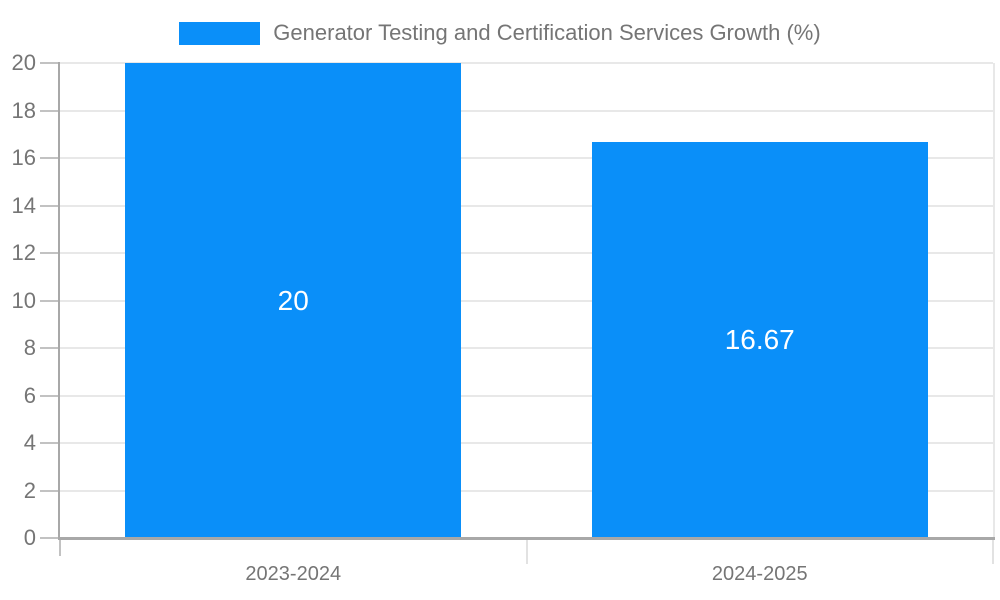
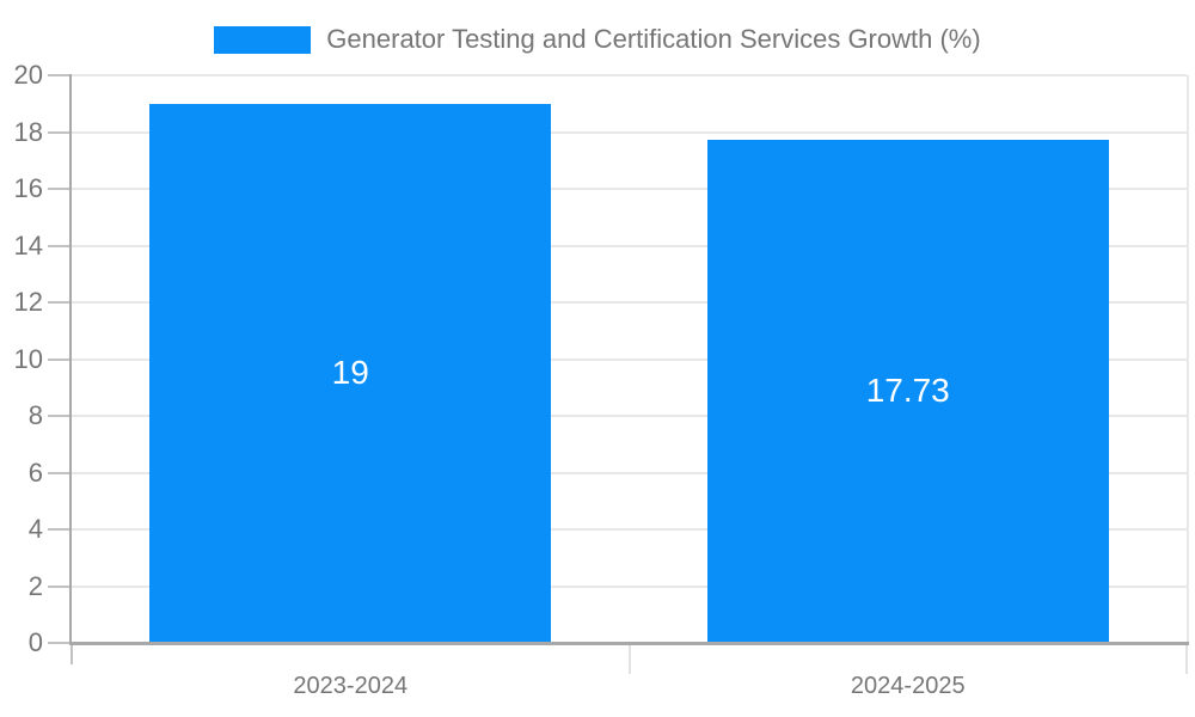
2023-2024: 20 -> 19
2024-2025: 16.67 -> 17.73
